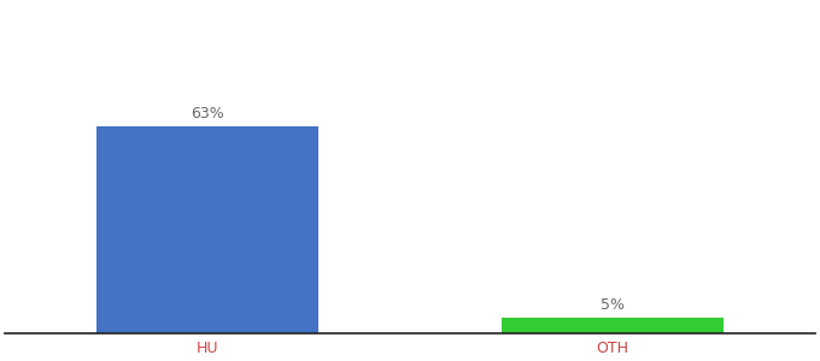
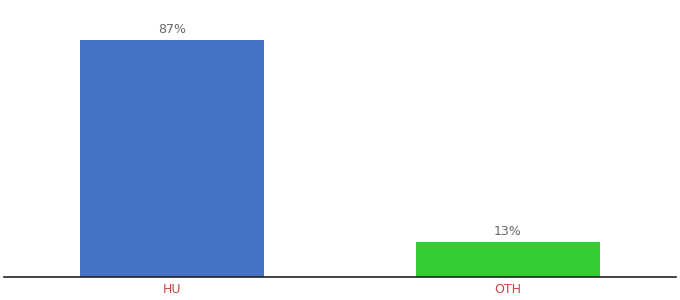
HU: 63% -> 87%
OTH: 5% -> 13%
